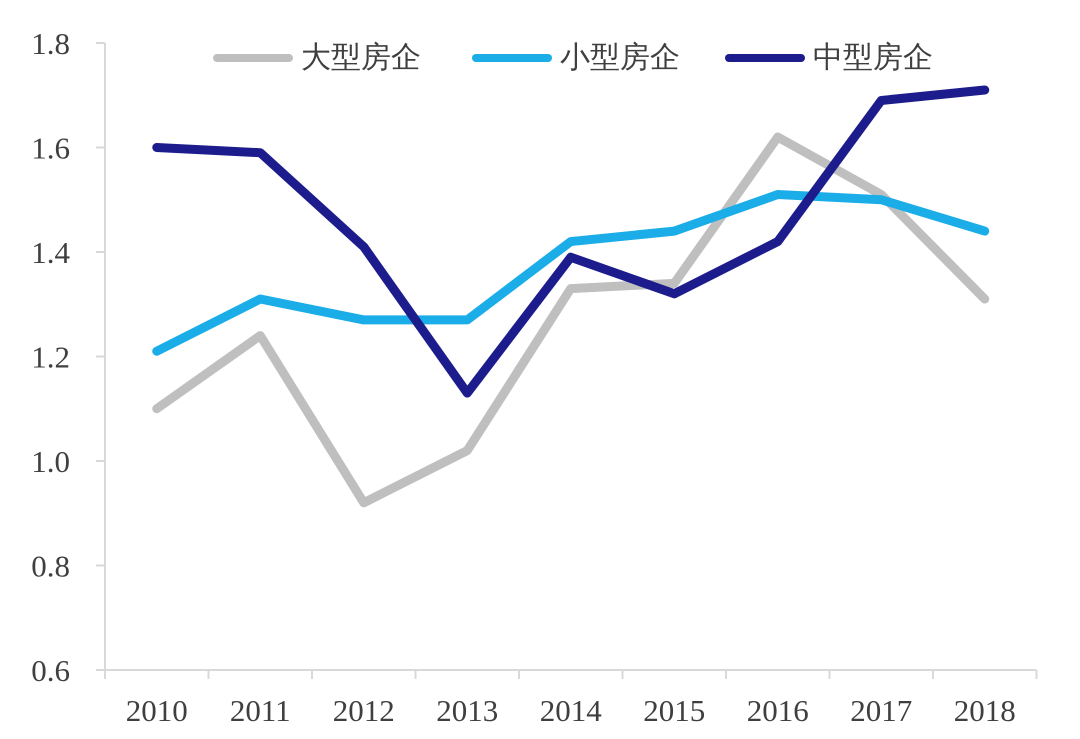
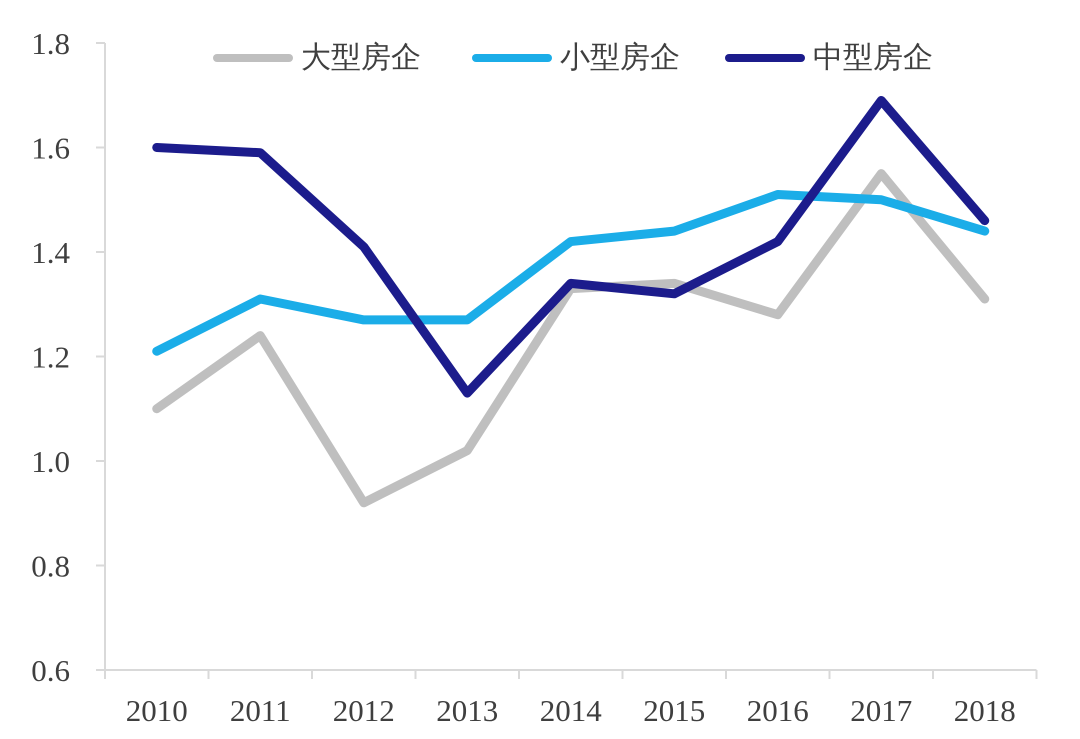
中型房企/2014: 1.39 -> 1.34
大型房企/2016: 1.62 -> 1.28
大型房企/2017: 1.51 -> 1.55
中型房企/2018: 1.71 -> 1.46
